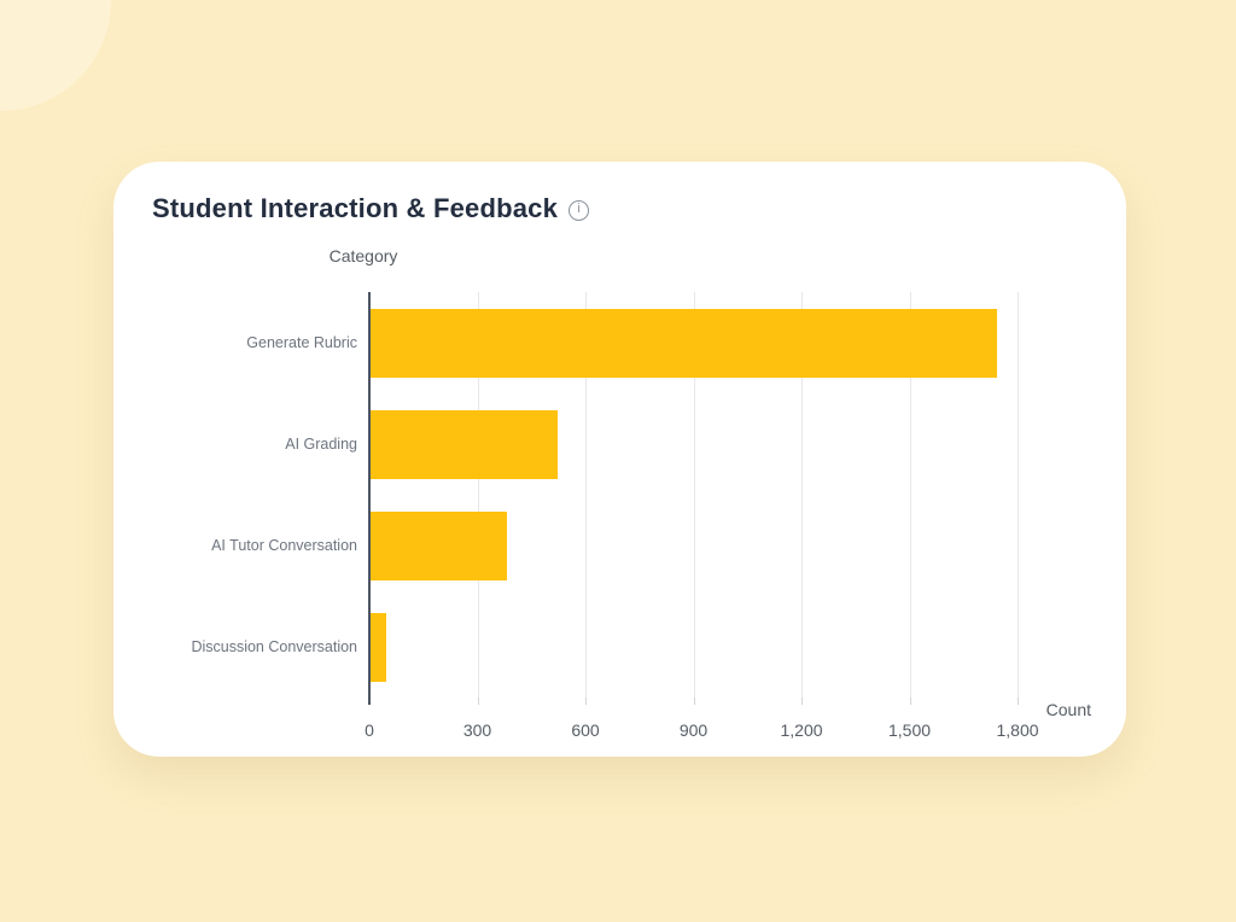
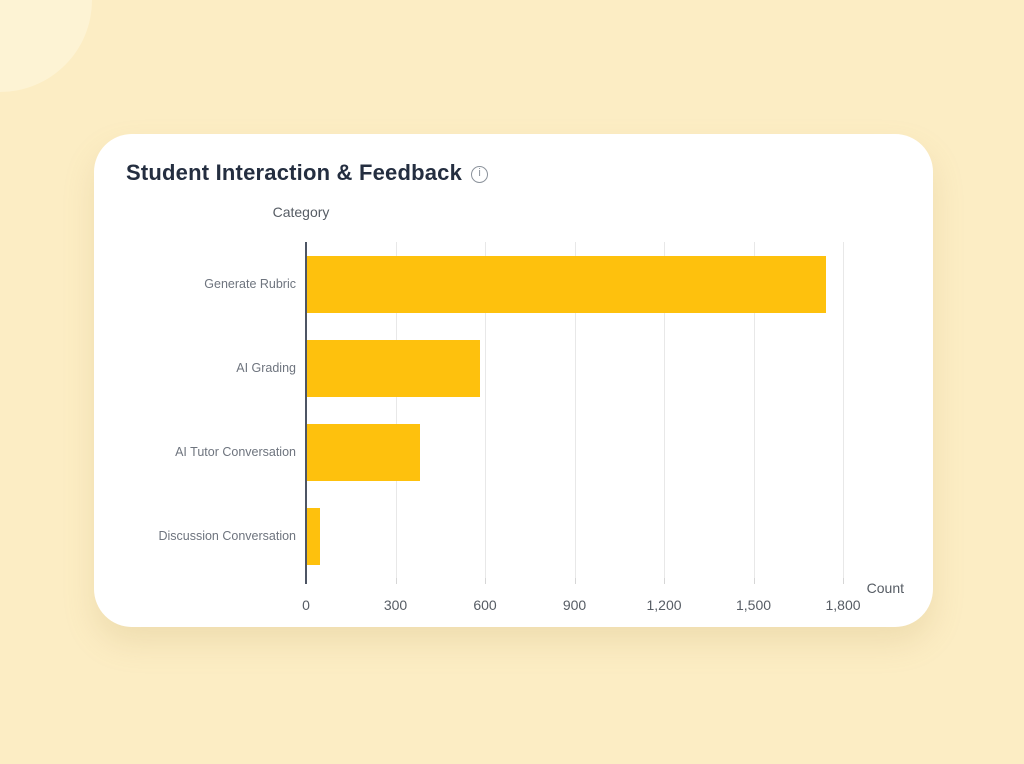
AI Grading: 520 -> 580
